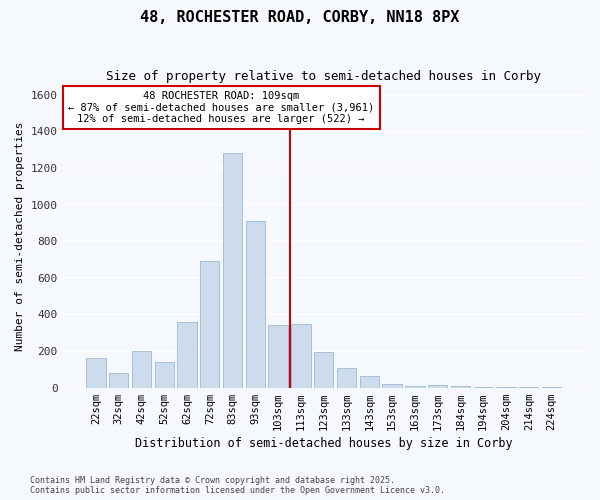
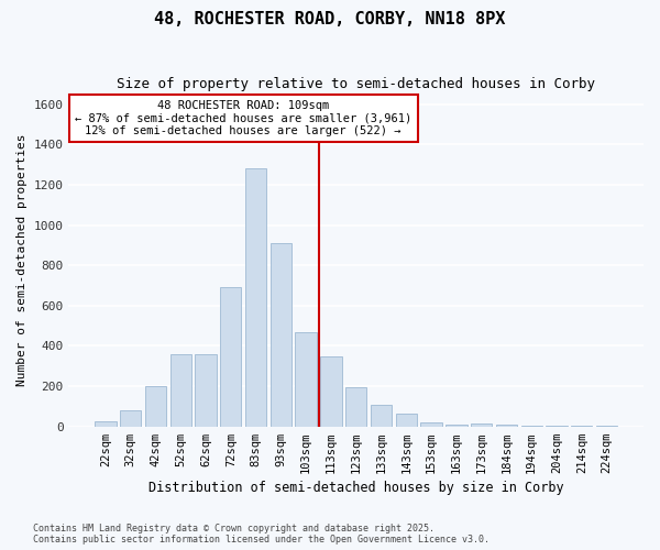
22sqm: 160 -> 20
52sqm: 140 -> 360
103sqm: 340 -> 470
